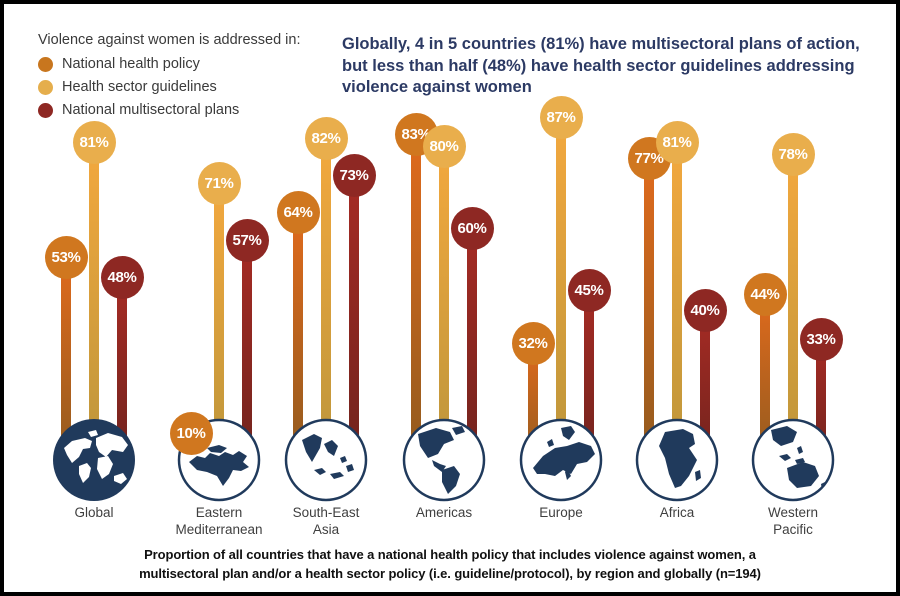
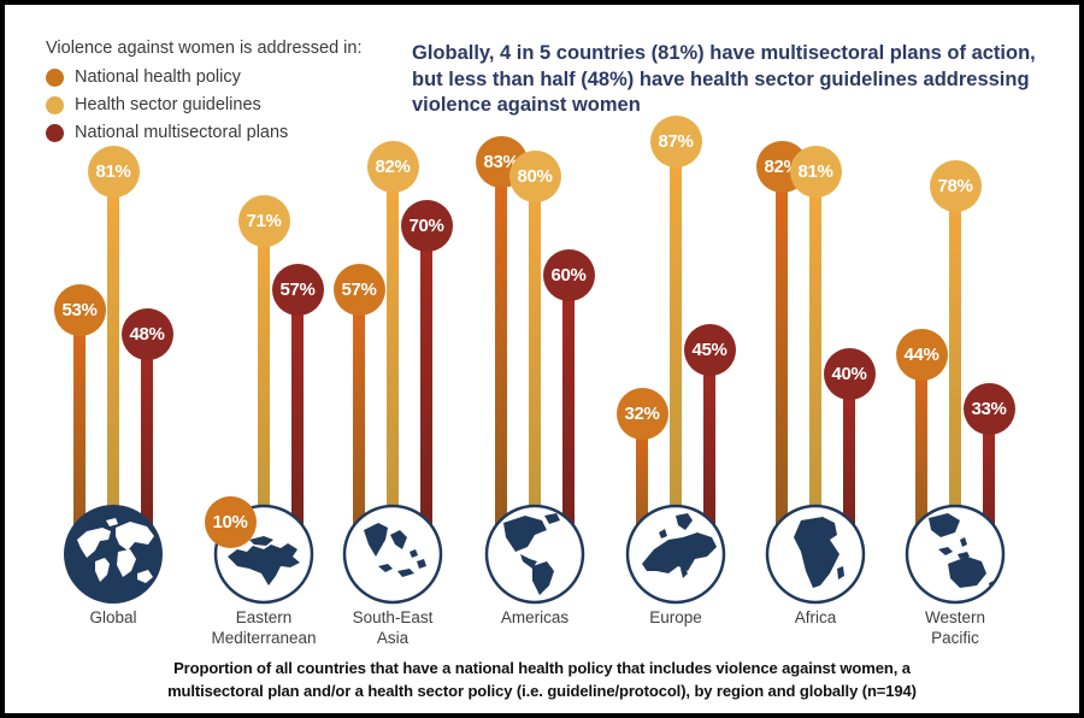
National health policy/South-East Asia: 64% -> 57%
National multisectoral plans/South-East Asia: 73% -> 70%
National health policy/Africa: 77% -> 82%
